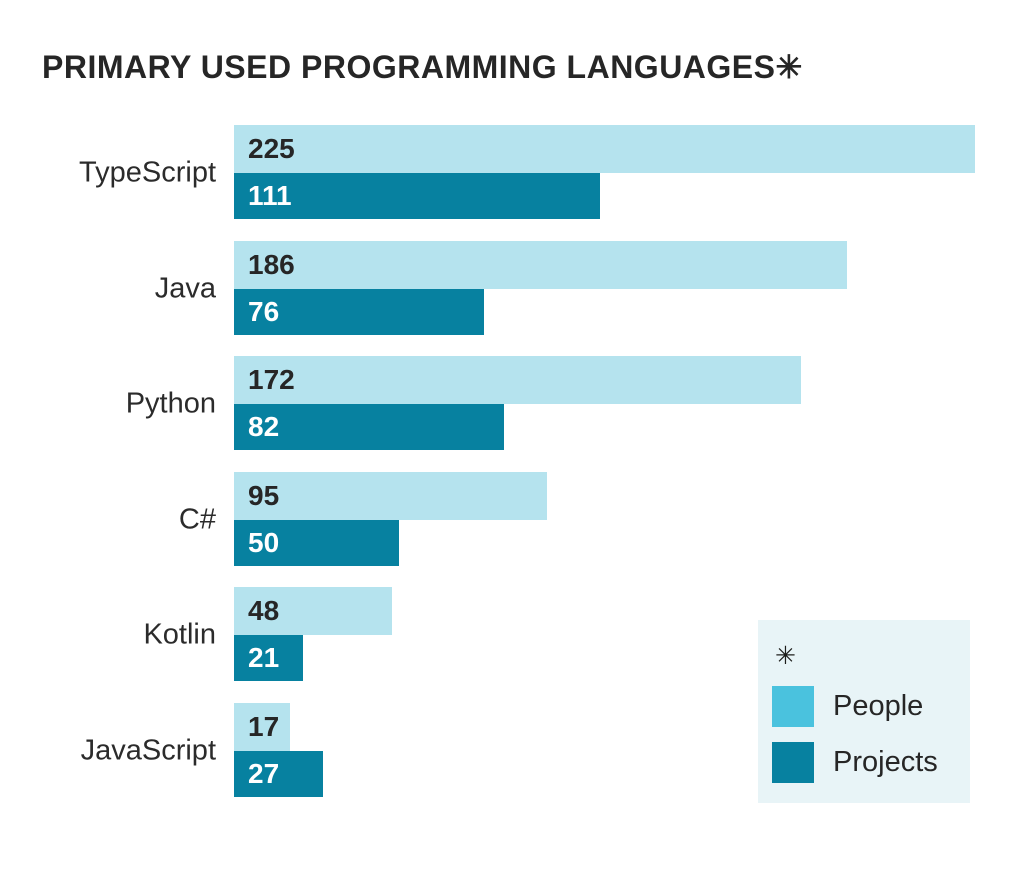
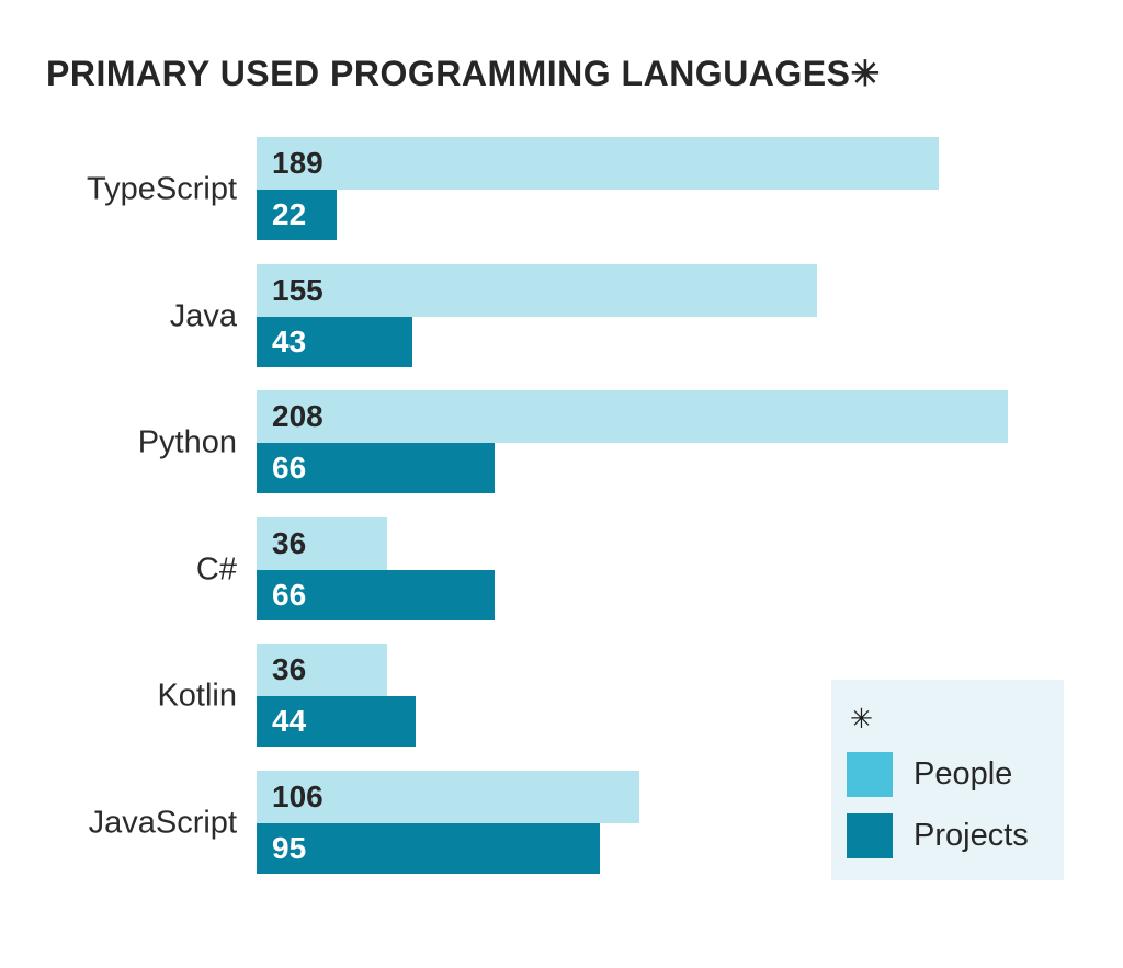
People/TypeScript: 225 -> 189
Projects/TypeScript: 111 -> 22
People/Java: 186 -> 155
Projects/Java: 76 -> 43
People/Python: 172 -> 208
Projects/Python: 82 -> 66
People/C#: 95 -> 36
Projects/C#: 50 -> 66
People/Kotlin: 48 -> 36
Projects/Kotlin: 21 -> 44
People/JavaScript: 17 -> 106
Projects/JavaScript: 27 -> 95
